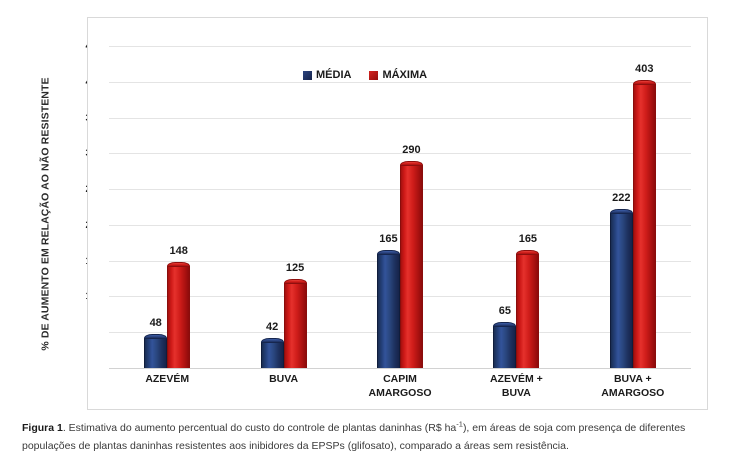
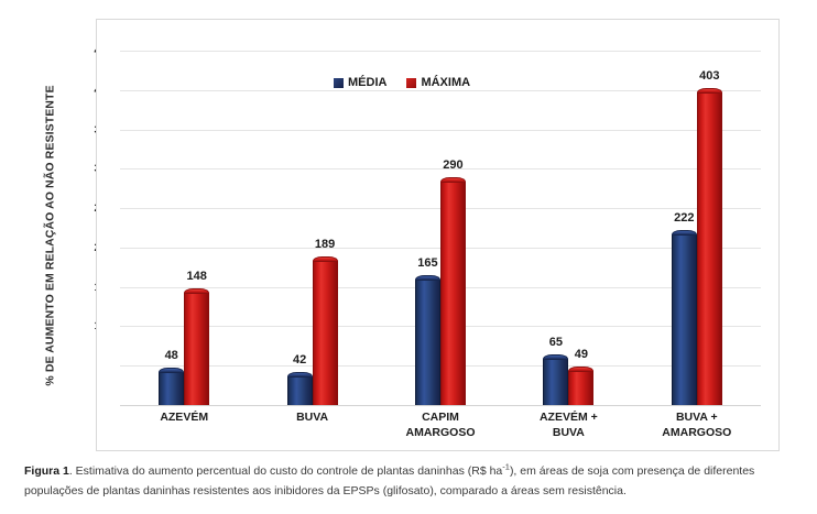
MÁXIMA/BUVA: 125 -> 189
MÁXIMA/AZEVÉM + BUVA: 165 -> 49
